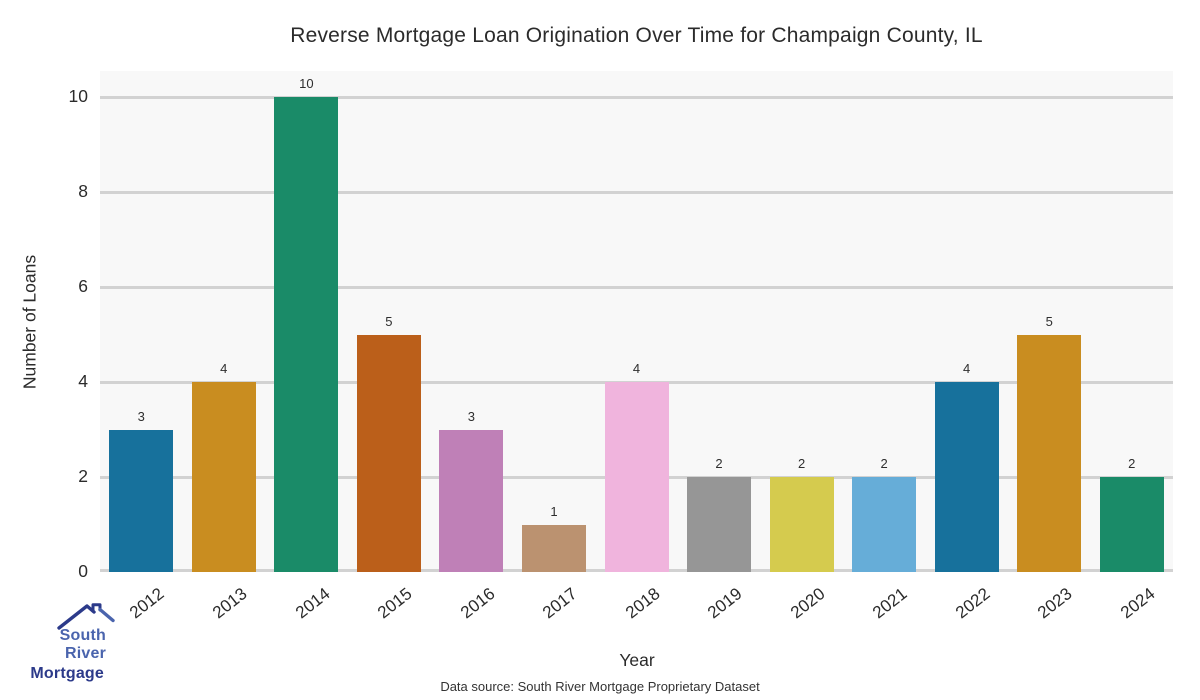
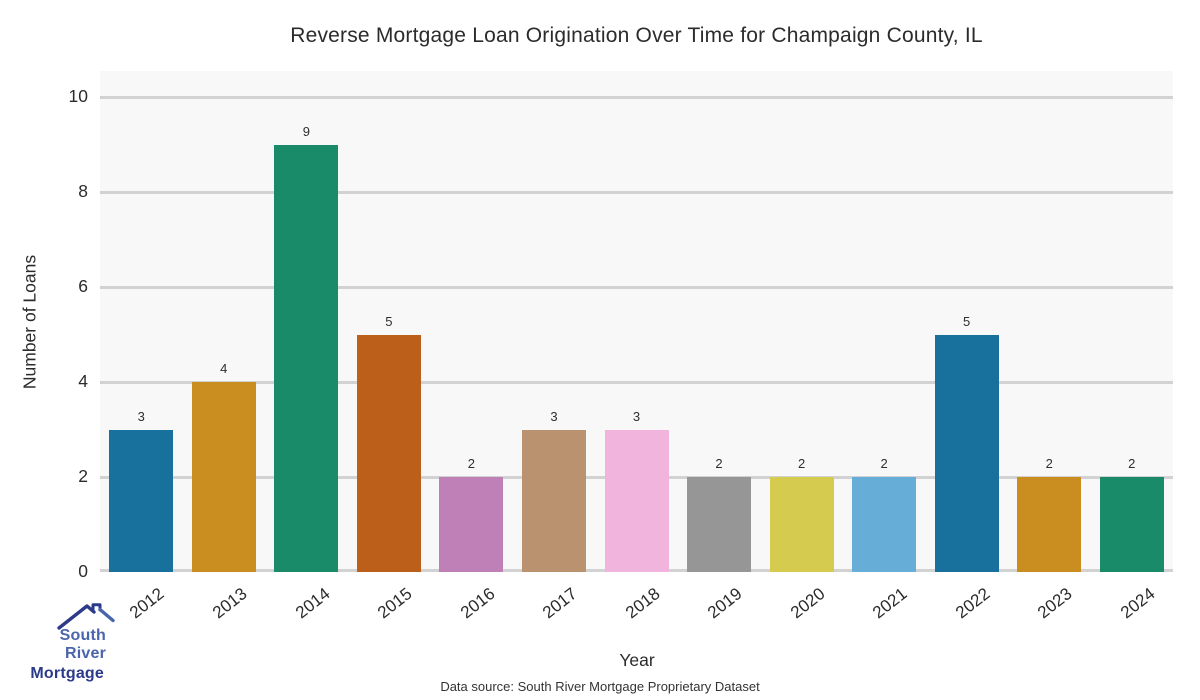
2014: 10 -> 9
2016: 3 -> 2
2017: 1 -> 3
2018: 4 -> 3
2022: 4 -> 5
2023: 5 -> 2
